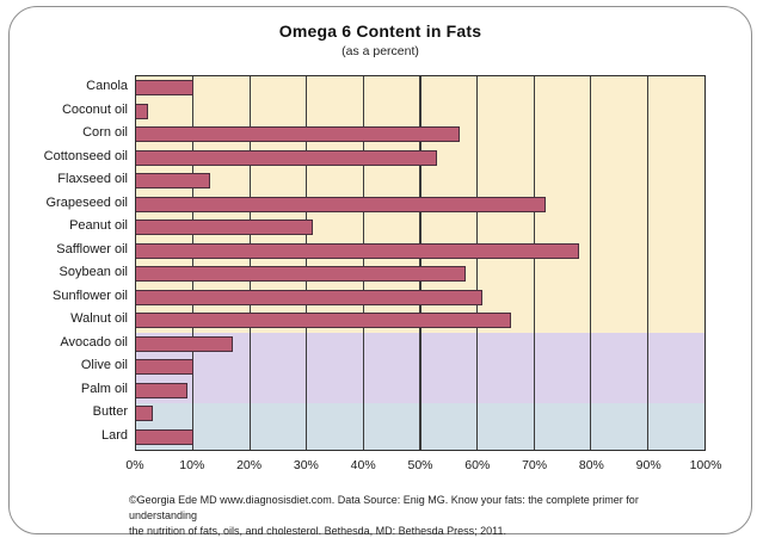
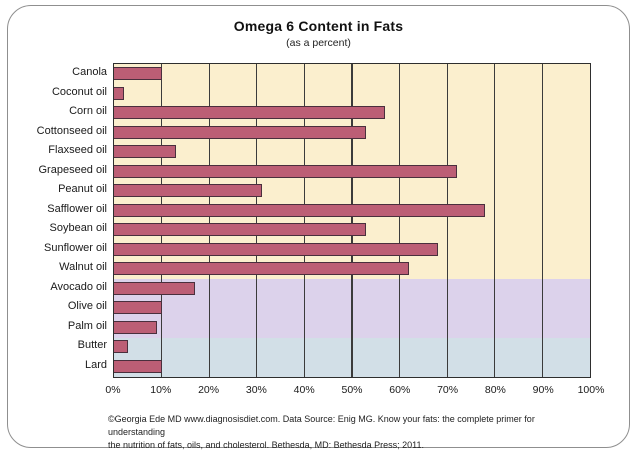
Soybean oil: 58% -> 53%
Sunflower oil: 61% -> 68%
Walnut oil: 66% -> 62%
